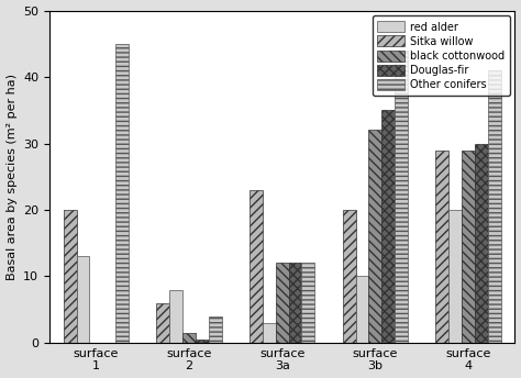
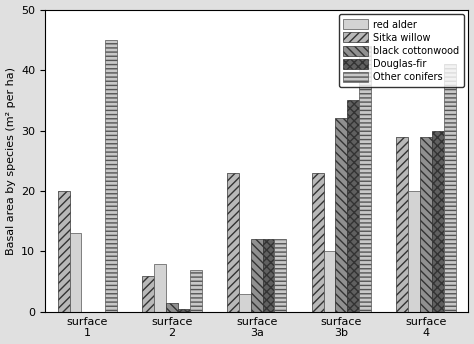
Other conifers/surface 2: 4 -> 7
Sitka willow/surface 3b: 20 -> 23
